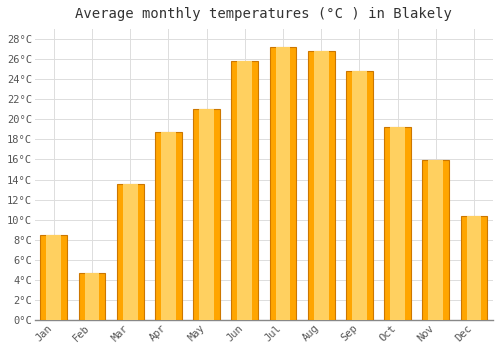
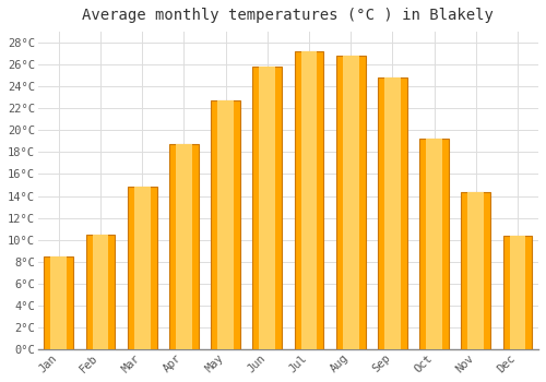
Feb: 4.7°C -> 10.5°C
Mar: 13.6°C -> 14.8°C
May: 21.0°C -> 22.7°C
Nov: 15.9°C -> 14.4°C
